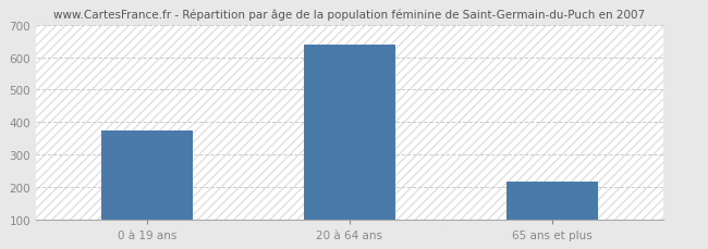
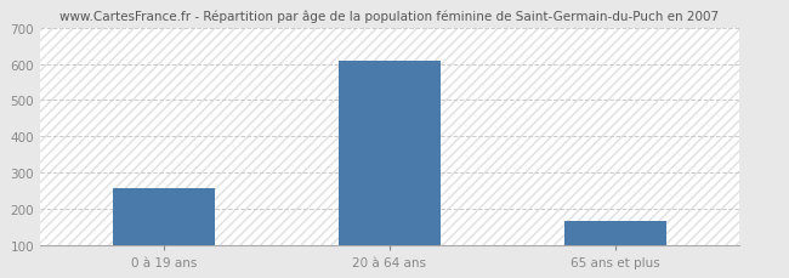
0 à 19 ans: 375 -> 255
20 à 64 ans: 640 -> 610
65 ans et plus: 215 -> 165
